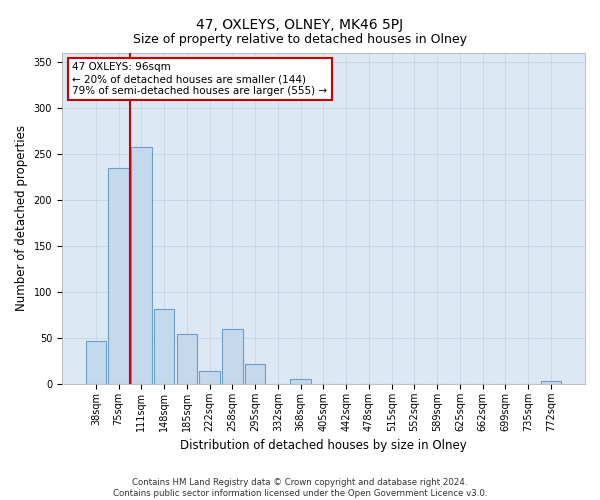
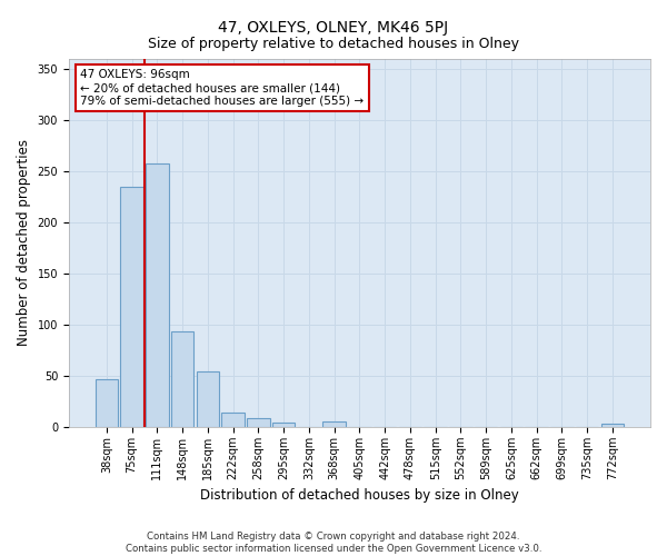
148sqm: 82 -> 93
258sqm: 60 -> 9
295sqm: 22 -> 4
